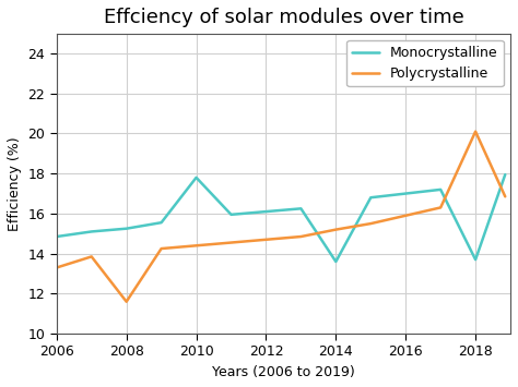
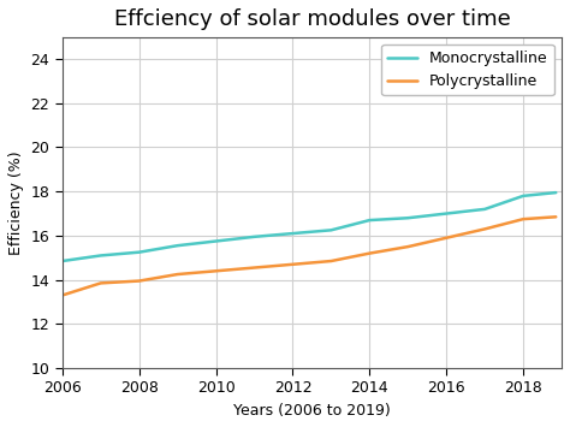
Polycrystalline/2008: 11.6 -> 13.9
Monocrystalline/2010: 17.8 -> 15.8
Monocrystalline/2014: 13.6 -> 16.7
Monocrystalline/2018: 13.7 -> 17.8
Polycrystalline/2018: 20.1 -> 16.8
